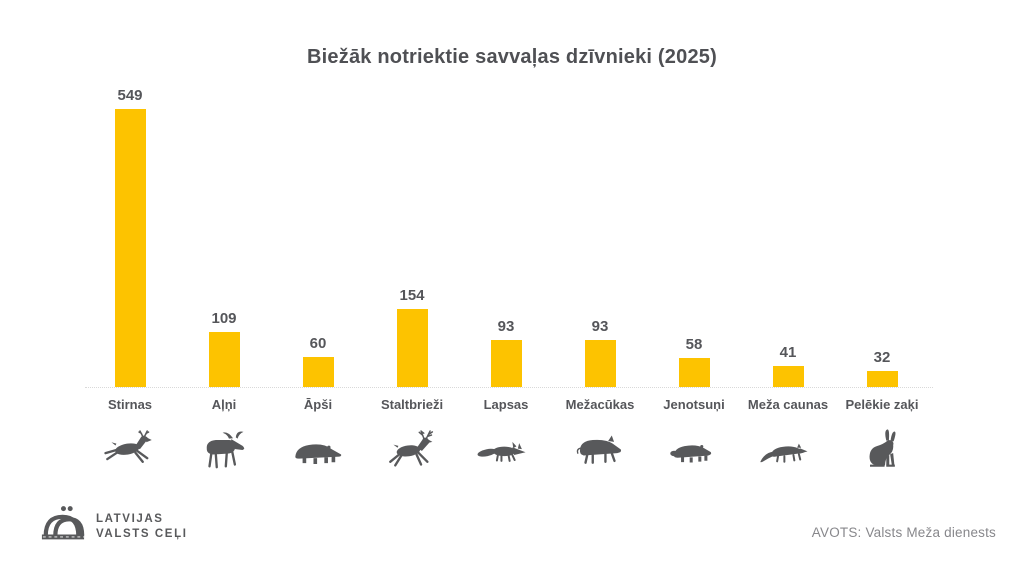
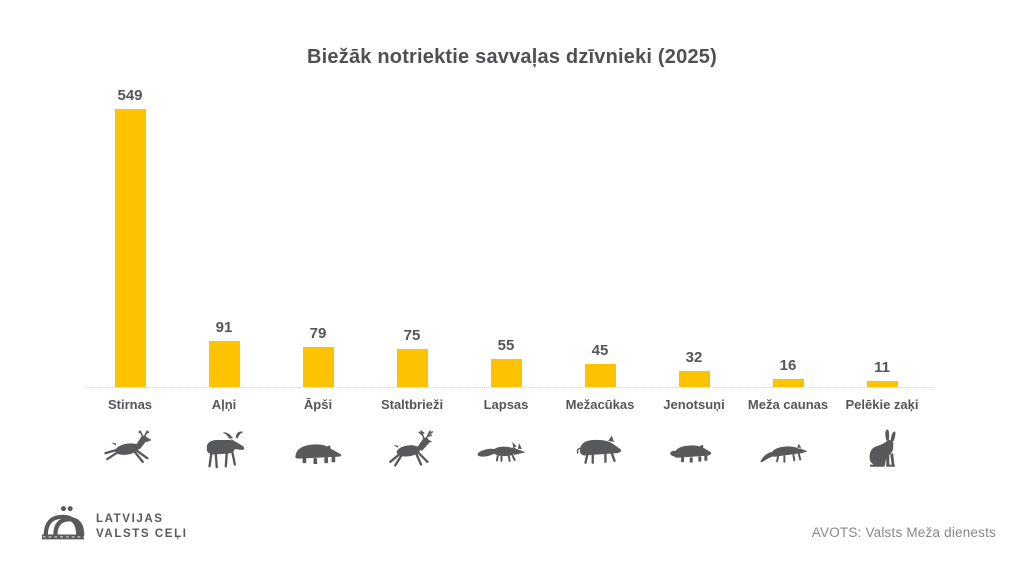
Aļņi: 109 -> 91
Āpši: 60 -> 79
Staltbrieži: 154 -> 75
Lapsas: 93 -> 55
Mežacūkas: 93 -> 45
Jenotsuņi: 58 -> 32
Meža caunas: 41 -> 16
Pelēkie zaķi: 32 -> 11
